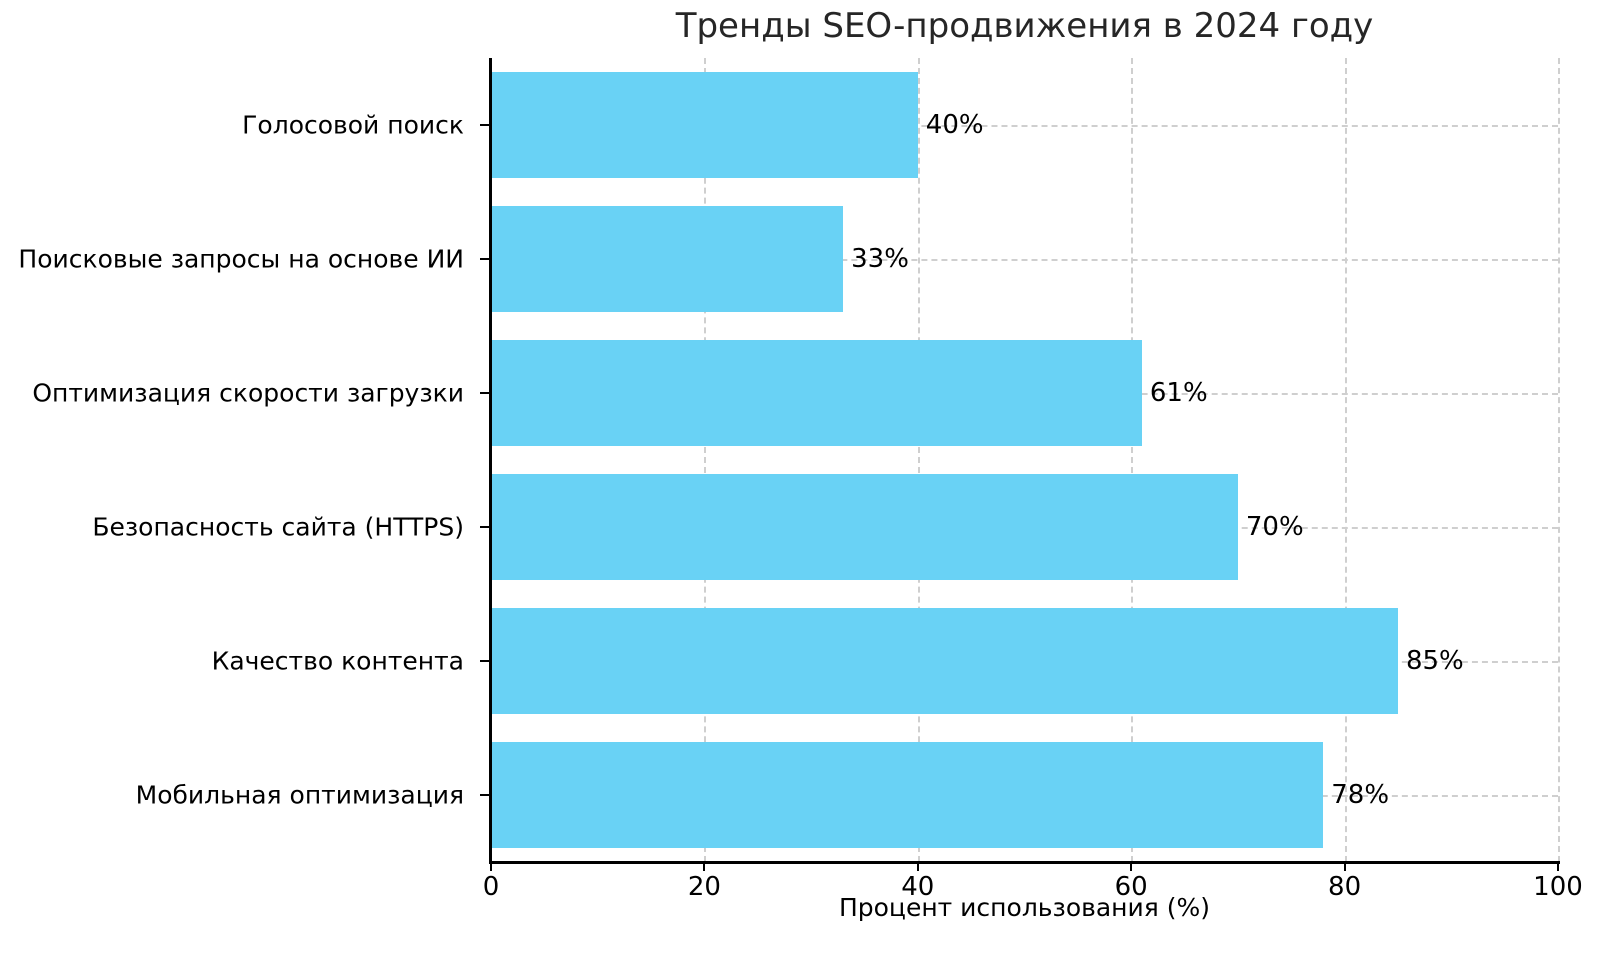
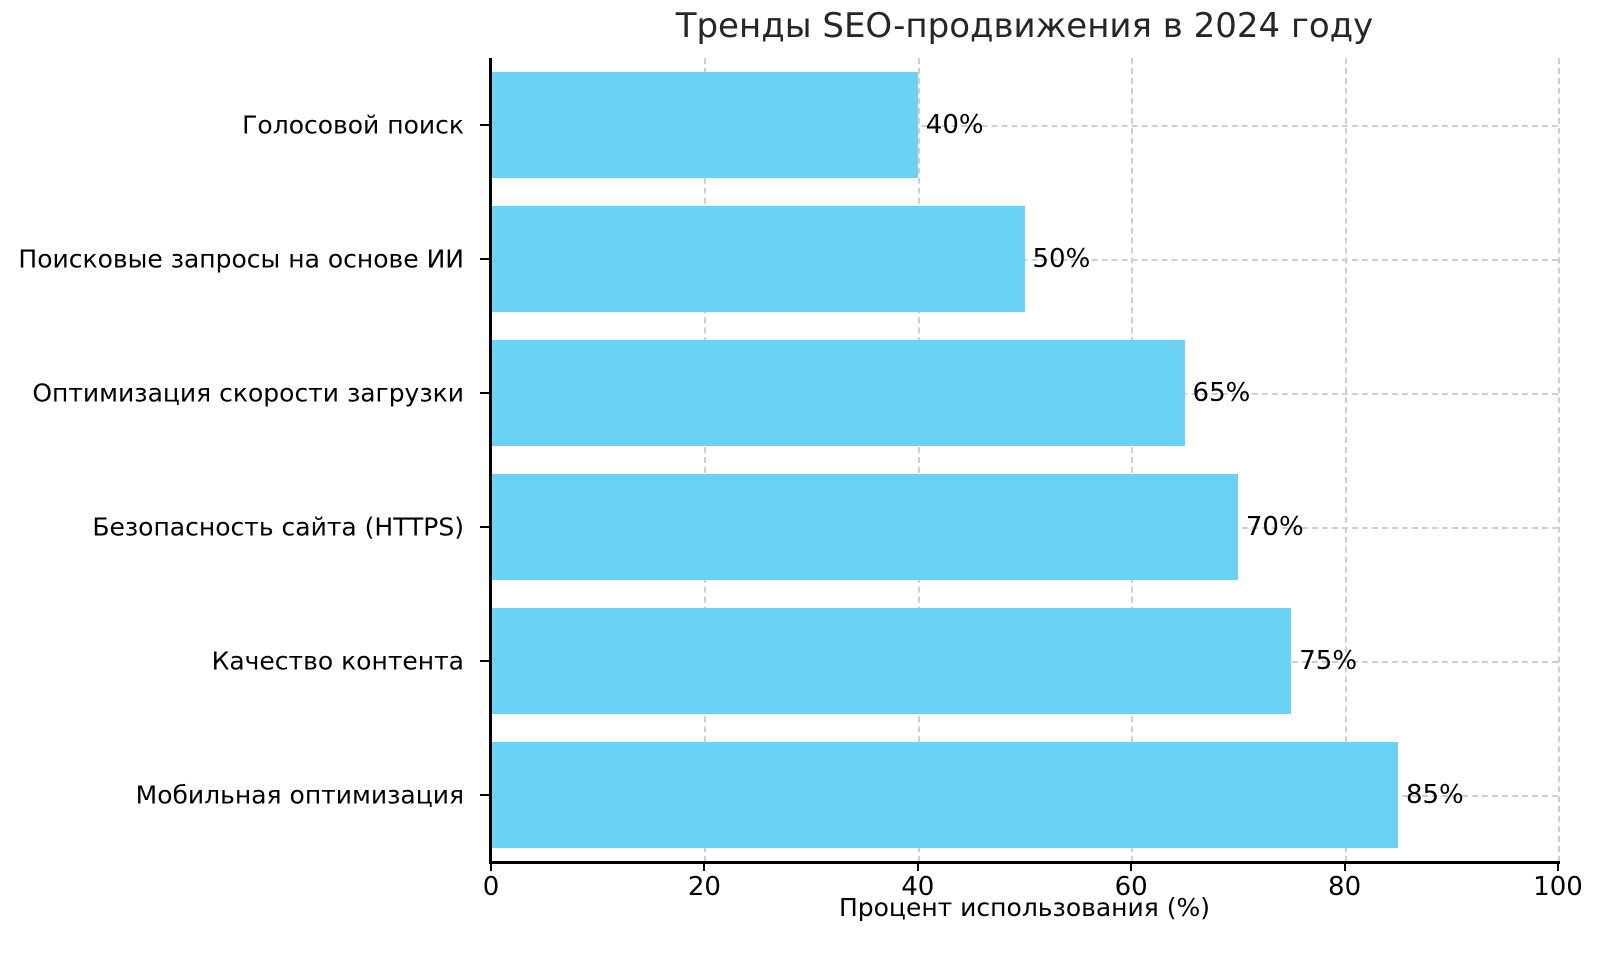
Поисковые запросы на основе ИИ: 33% -> 50%
Оптимизация скорости загрузки: 61% -> 65%
Качество контента: 85% -> 75%
Мобильная оптимизация: 78% -> 85%
